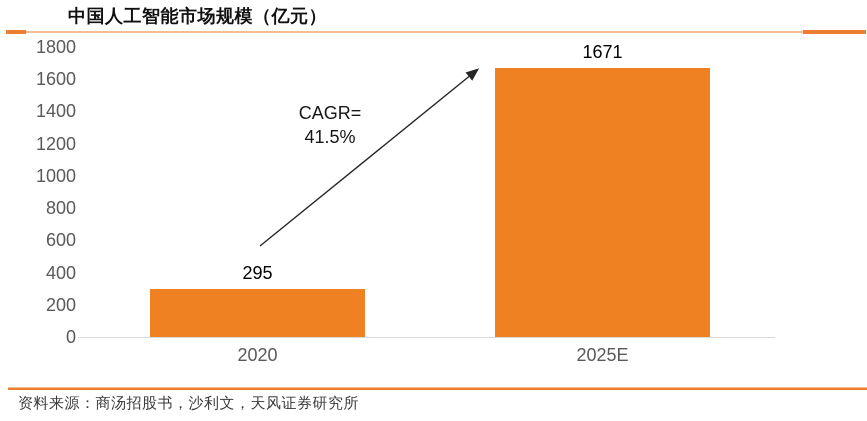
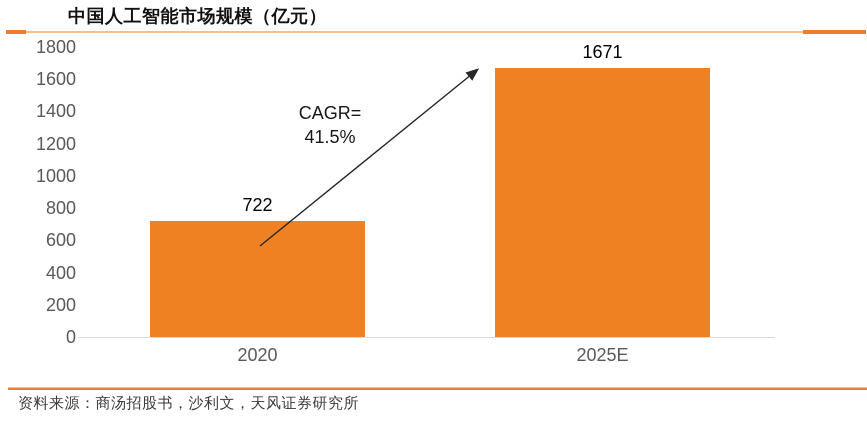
2020: 295 -> 722
